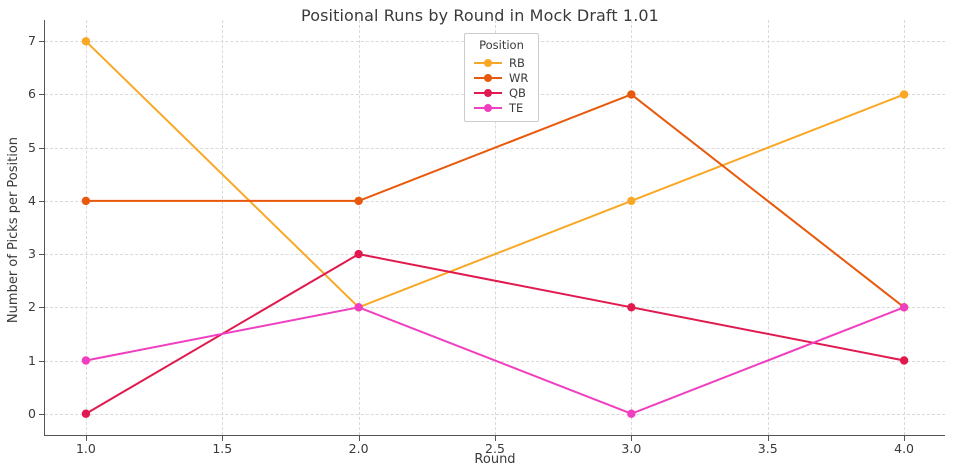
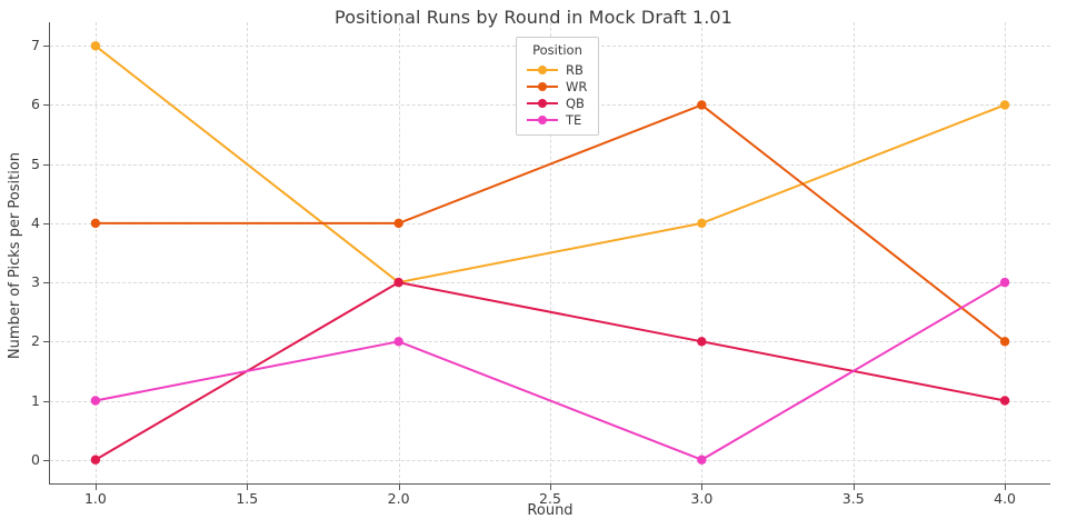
RB/2.0: 2 -> 3
TE/4.0: 2 -> 3
